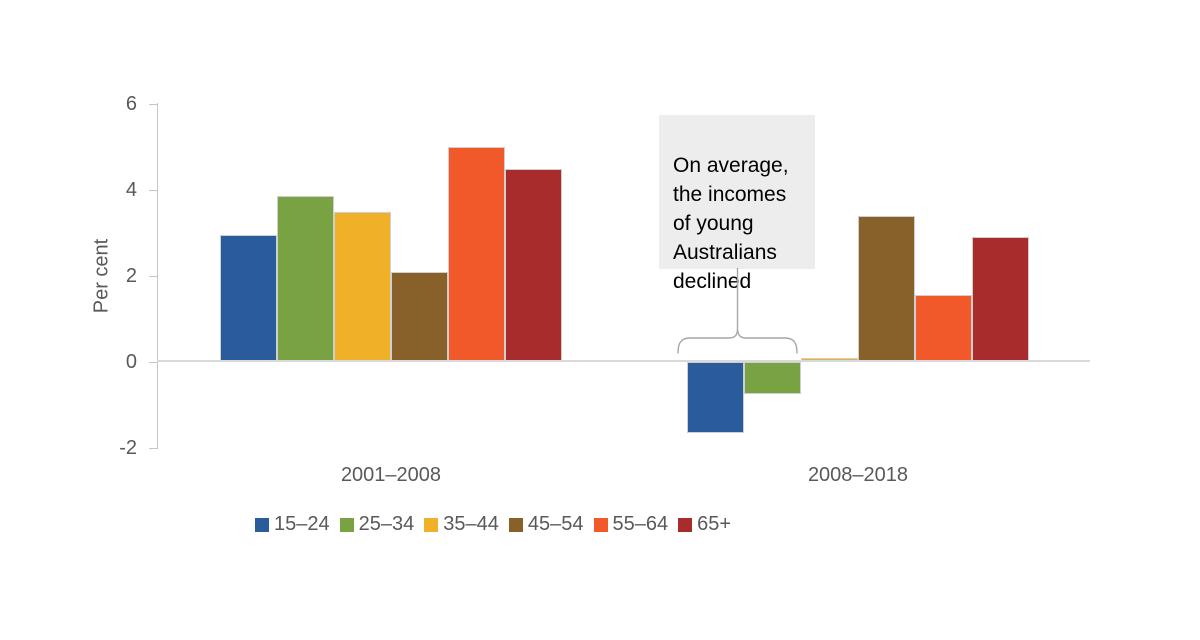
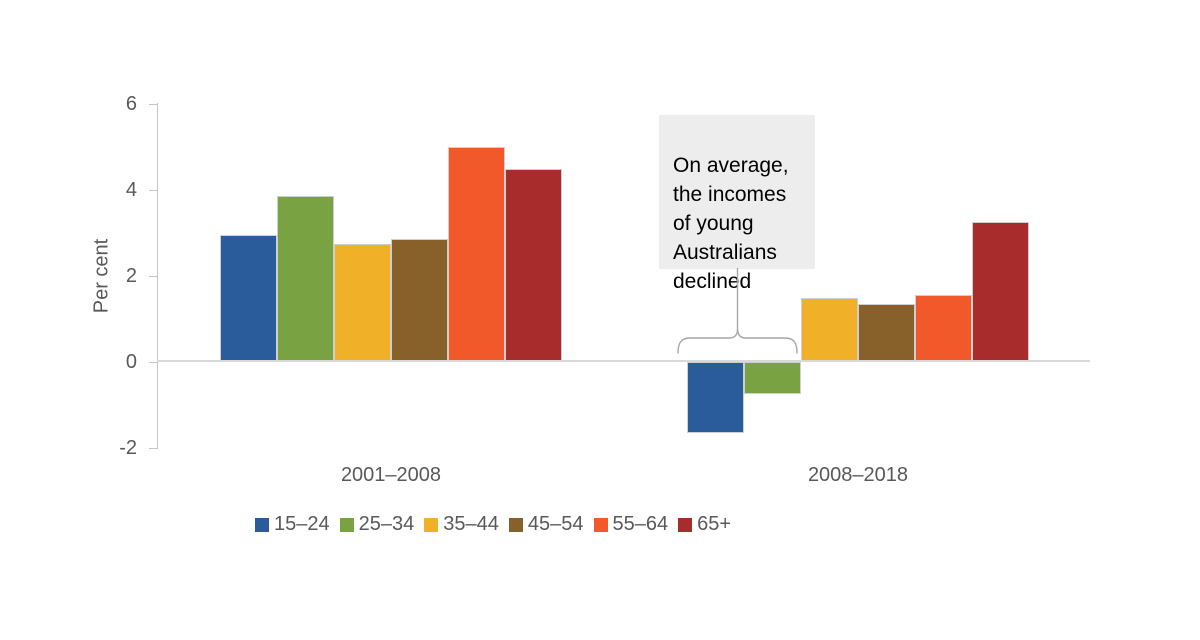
35–44/2001–2008: 3.5 -> 2.8
45–54/2001–2008: 2.1 -> 2.9
35–44/2008–2018: 0.1 -> 1.5
45–54/2008–2018: 3.4 -> 1.4
65+/2008–2018: 2.9 -> 3.2
